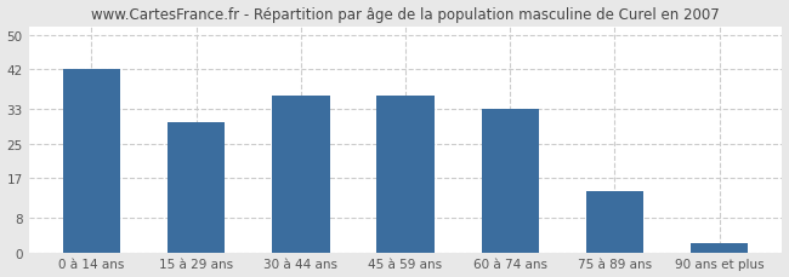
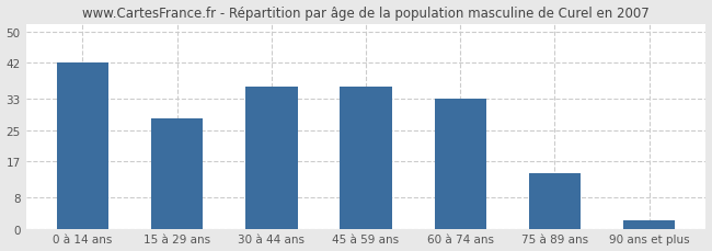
15 à 29 ans: 30 -> 28
